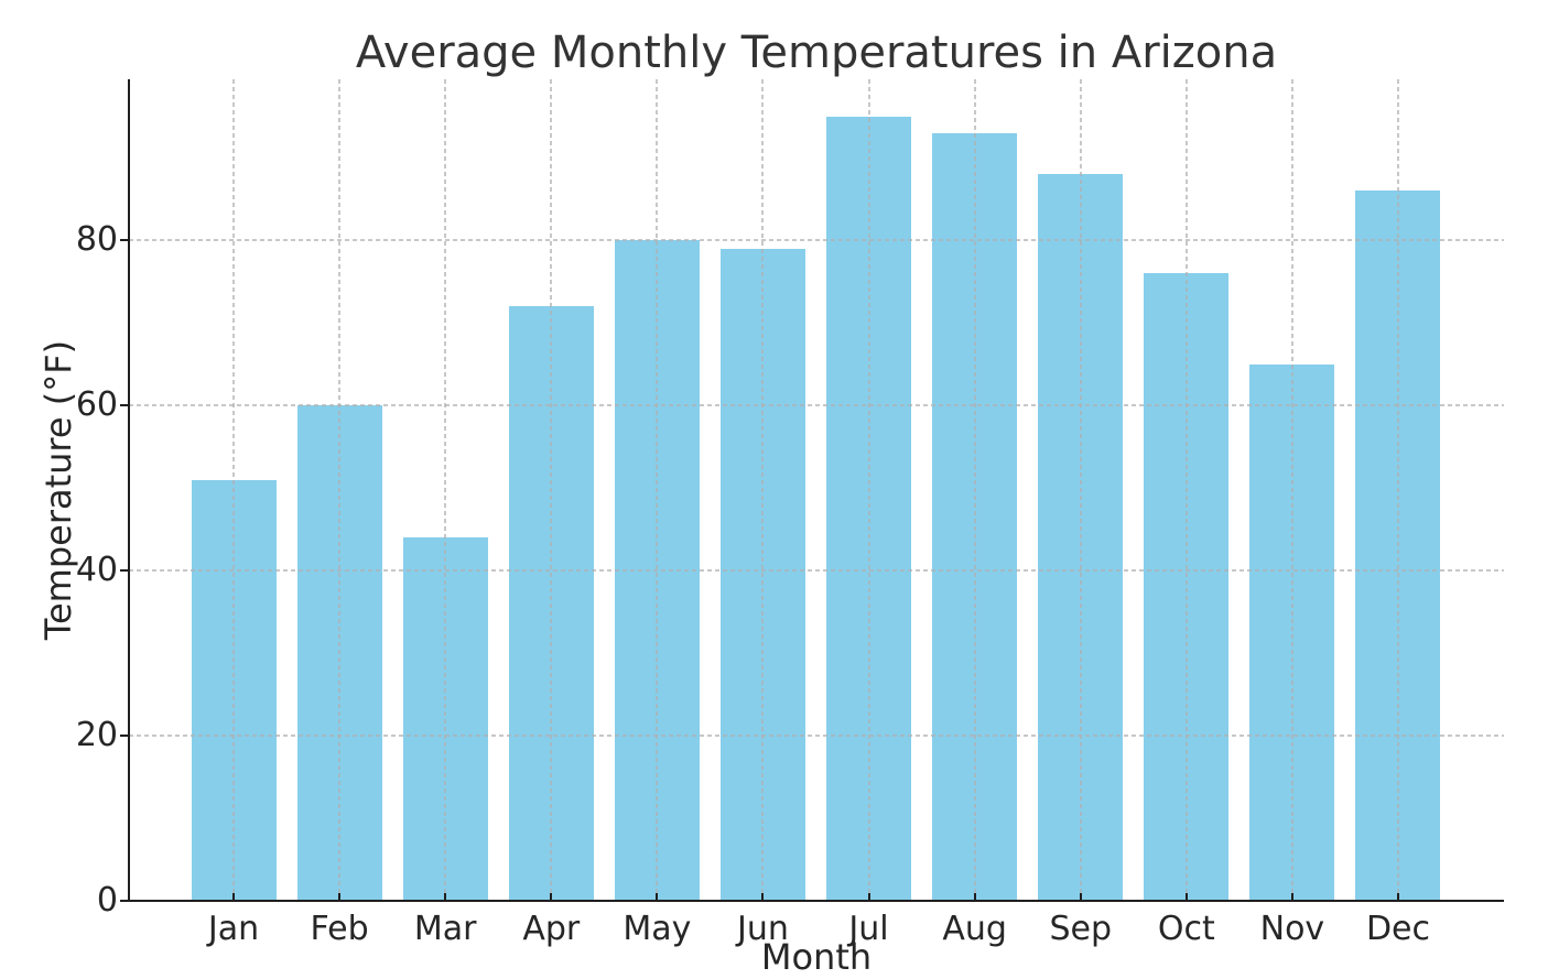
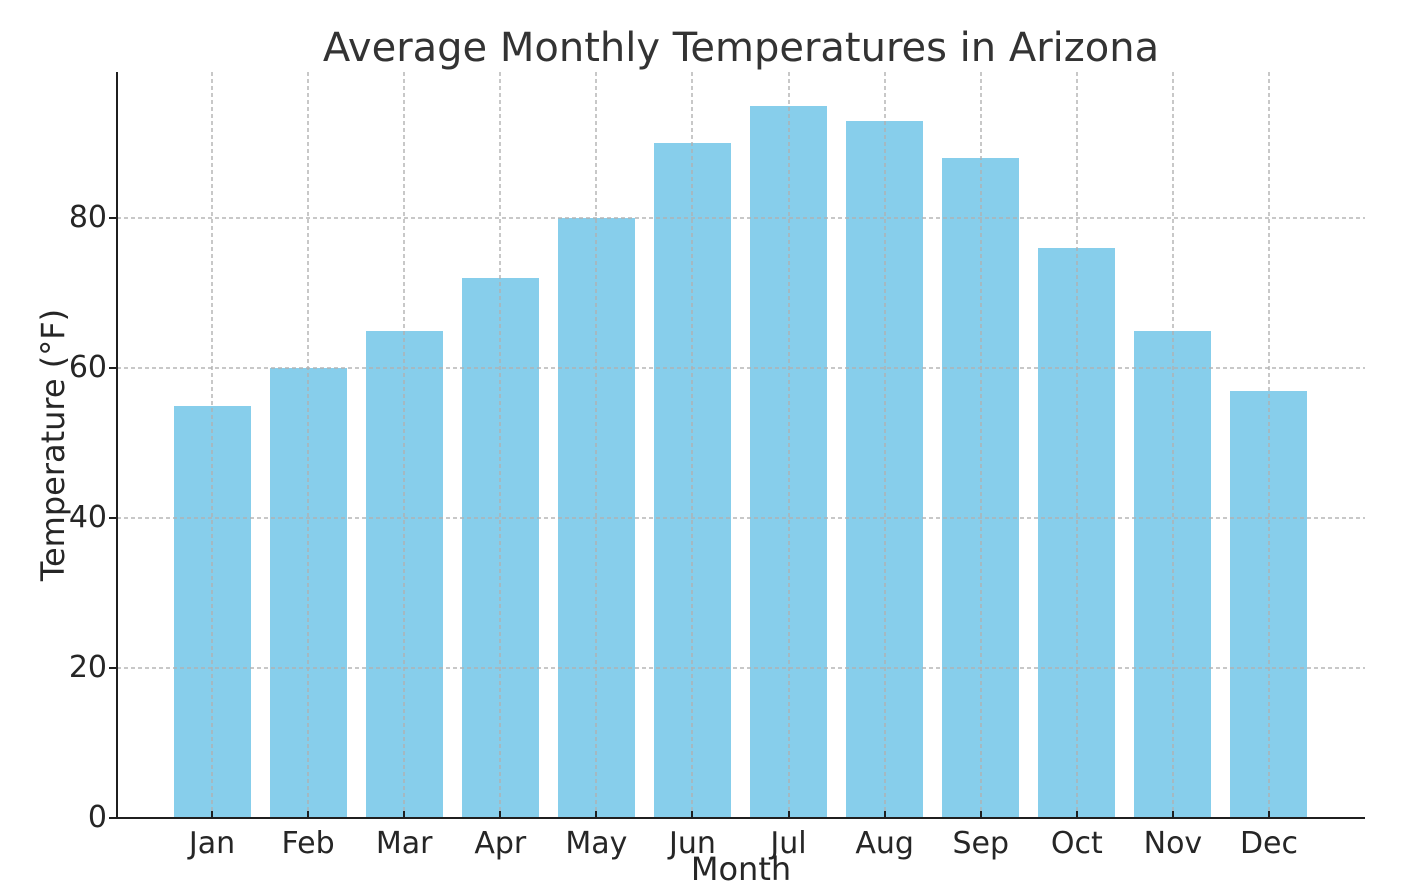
Jan: 51 -> 55
Mar: 44 -> 65
Jun: 79 -> 90
Dec: 86 -> 57
